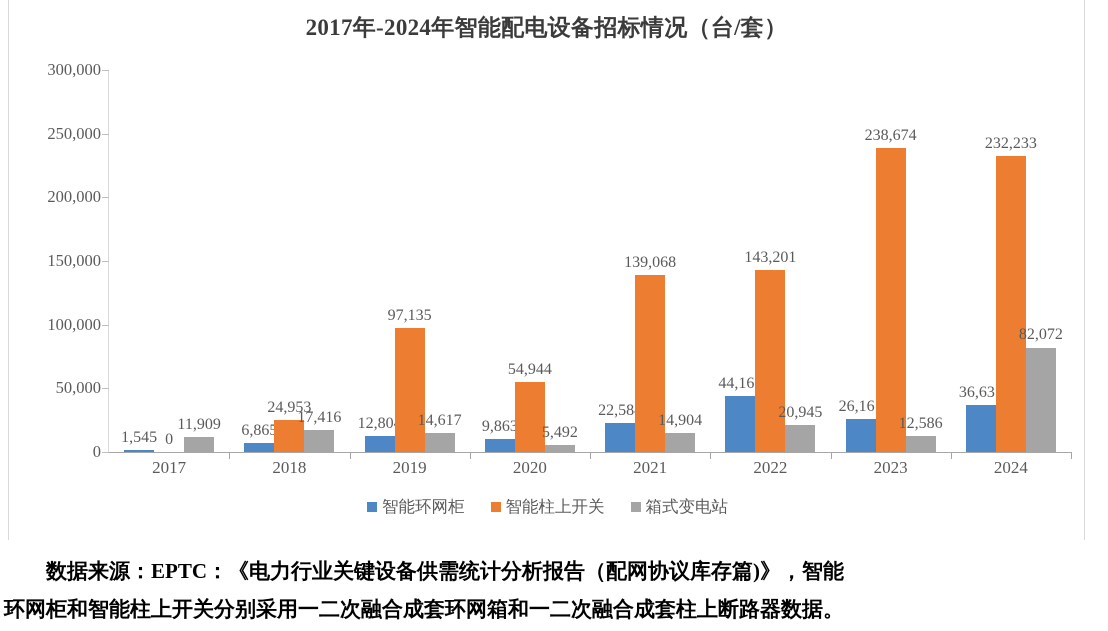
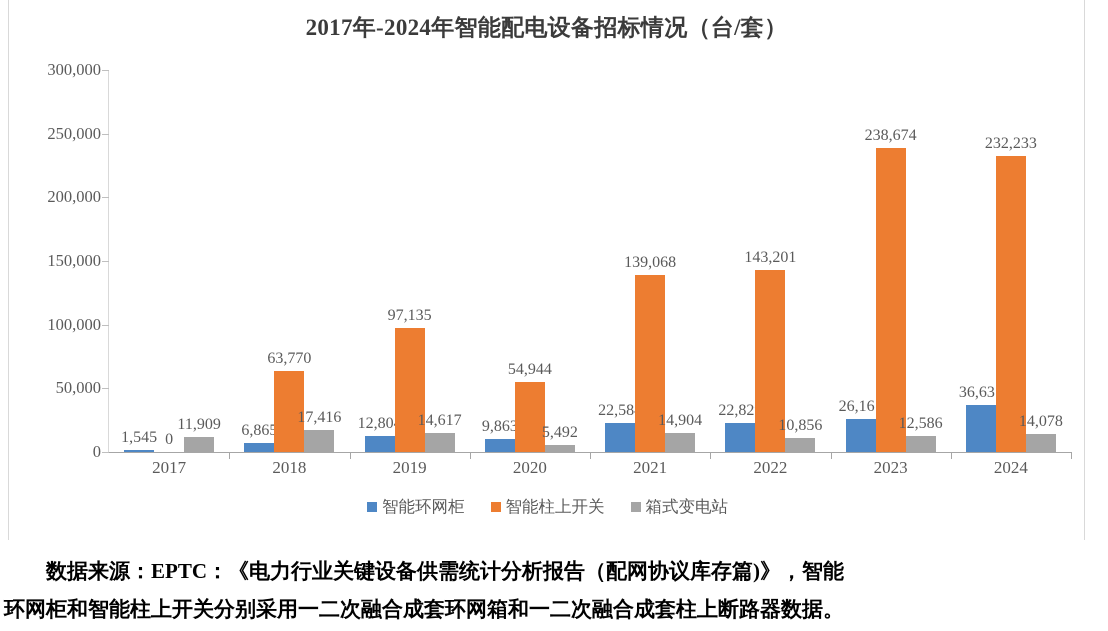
智能柱上开关/2018: 24,953 -> 63,770
智能环网柜/2022: 44,161 -> 22,829
箱式变电站/2022: 20,945 -> 10,856
箱式变电站/2024: 82,072 -> 14,078
